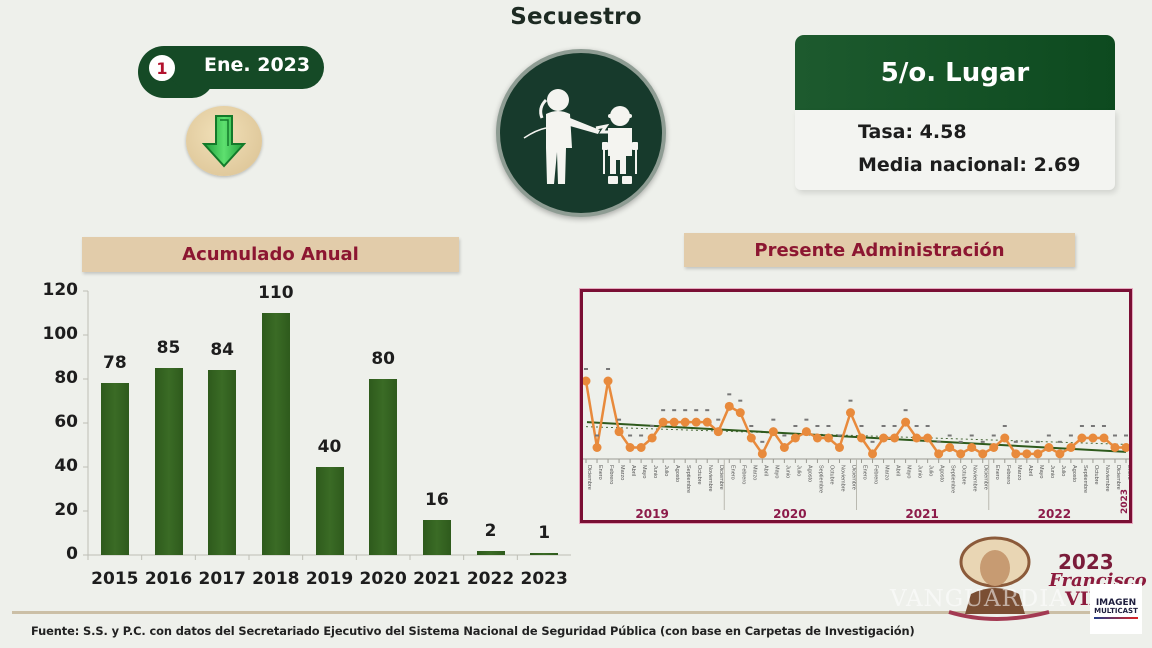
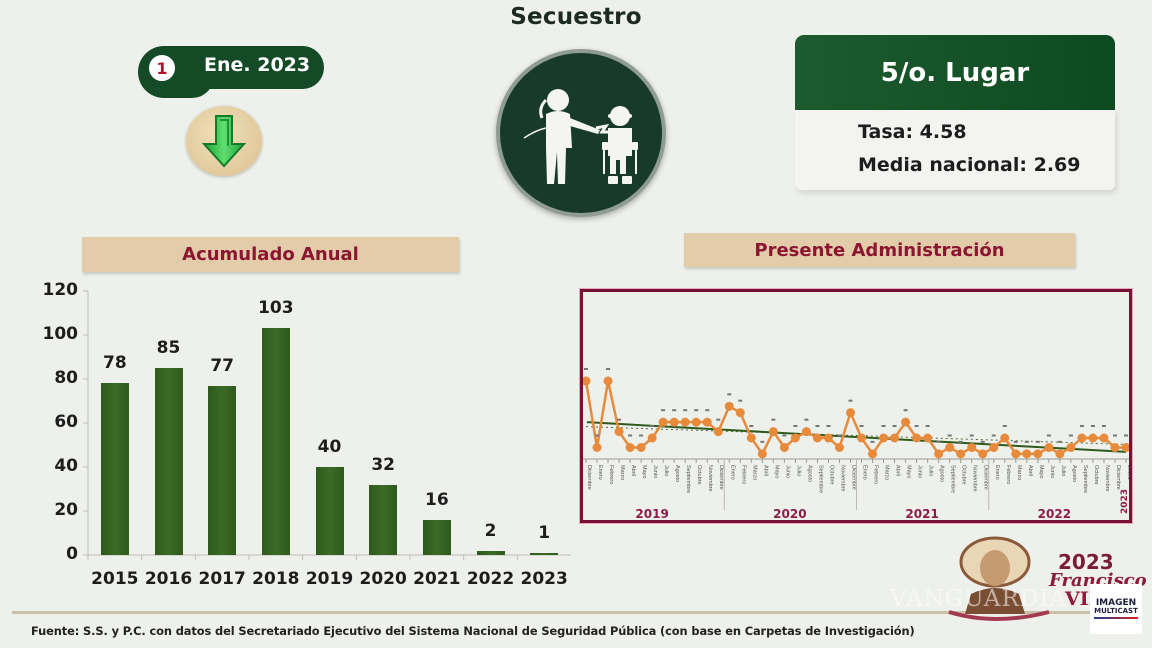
Acumulado Anual/2017: 84 -> 77
Acumulado Anual/2018: 110 -> 103
Acumulado Anual/2020: 80 -> 32
